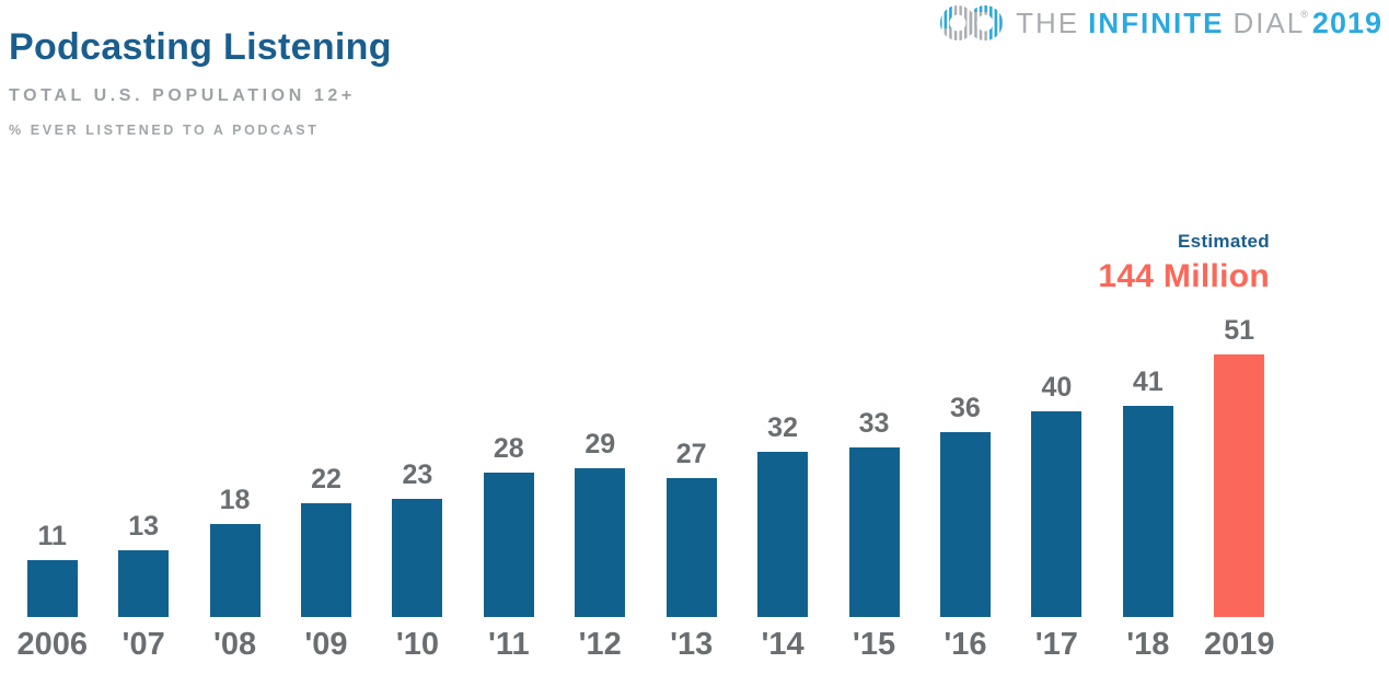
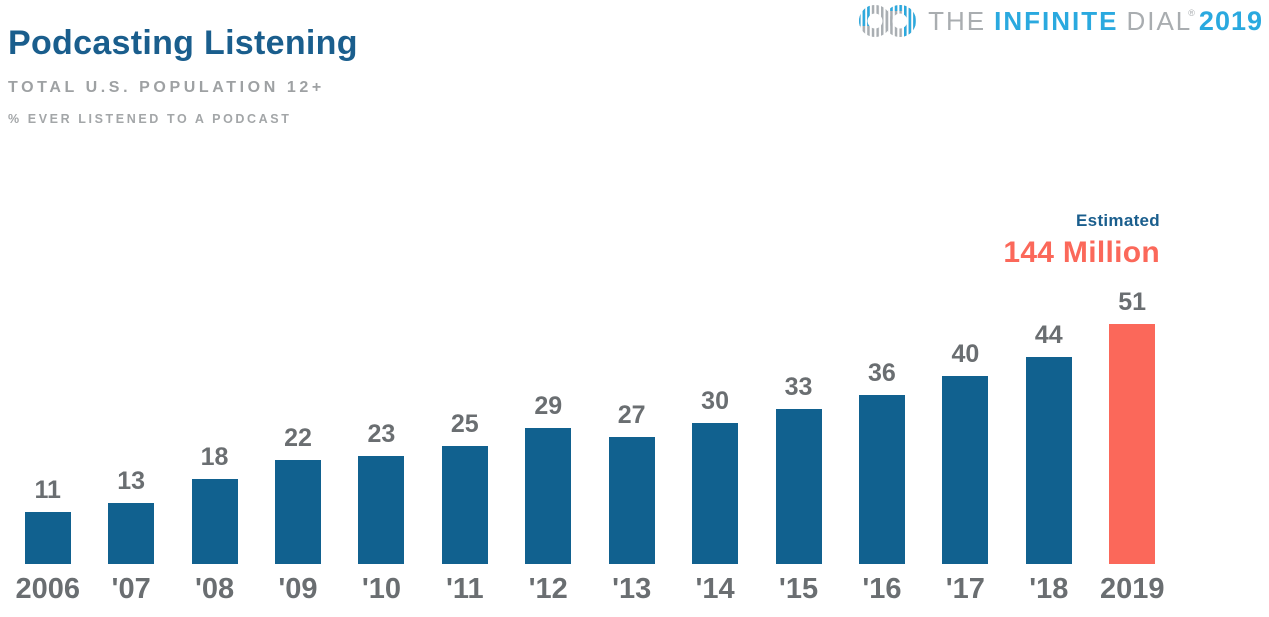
'11: 28 -> 25
'14: 32 -> 30
'18: 41 -> 44
